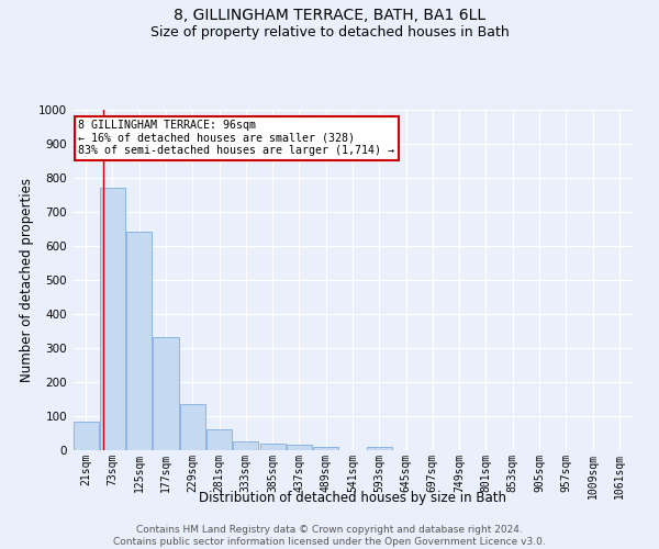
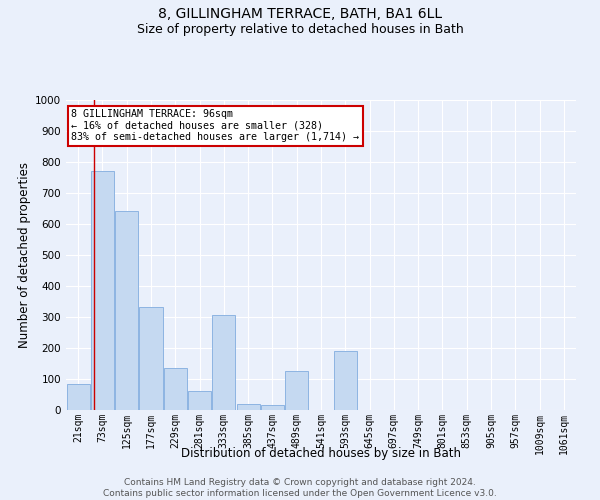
333sqm: 25 -> 305
489sqm: 10 -> 125
593sqm: 10 -> 190
